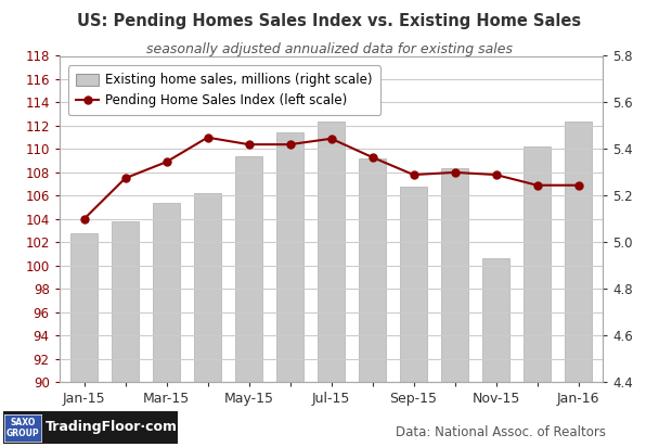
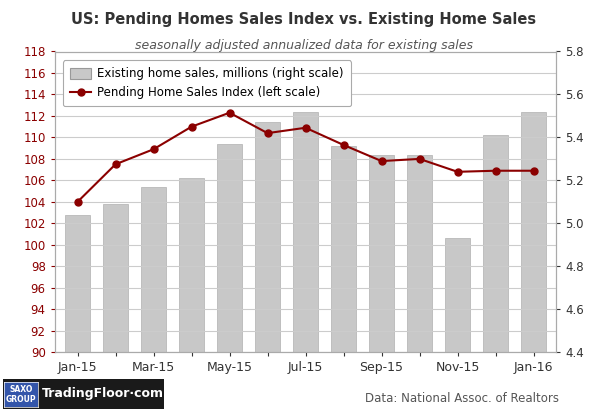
Pending Home Sales Index (left scale)/May-15: 110.4 -> 112.3
Existing home sales, millions (right scale)/Sep-15: 5.24 -> 5.32
Pending Home Sales Index (left scale)/Nov-15: 107.8 -> 106.8
